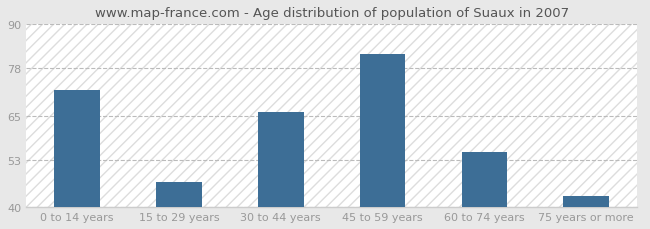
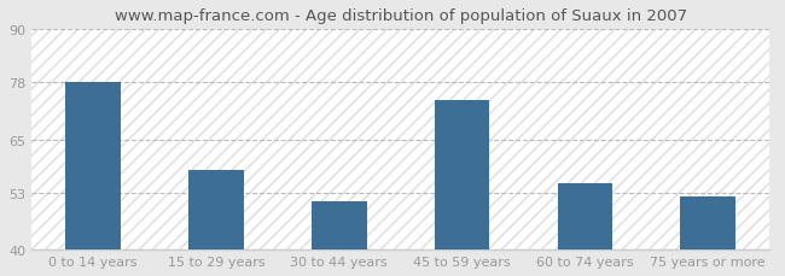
0 to 14 years: 72 -> 78
15 to 29 years: 47 -> 58
30 to 44 years: 66 -> 51
45 to 59 years: 82 -> 74
75 years or more: 43 -> 52
